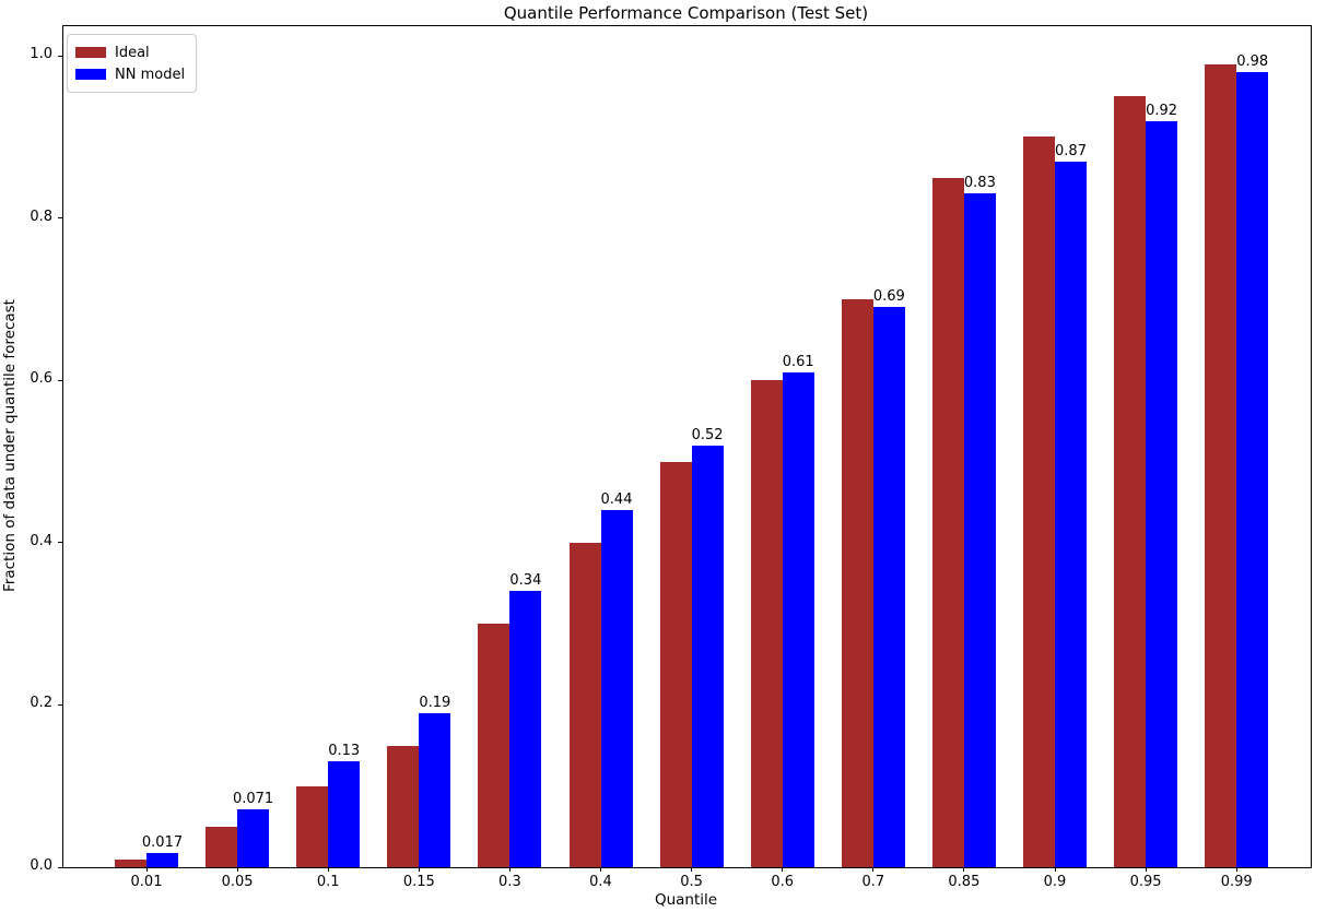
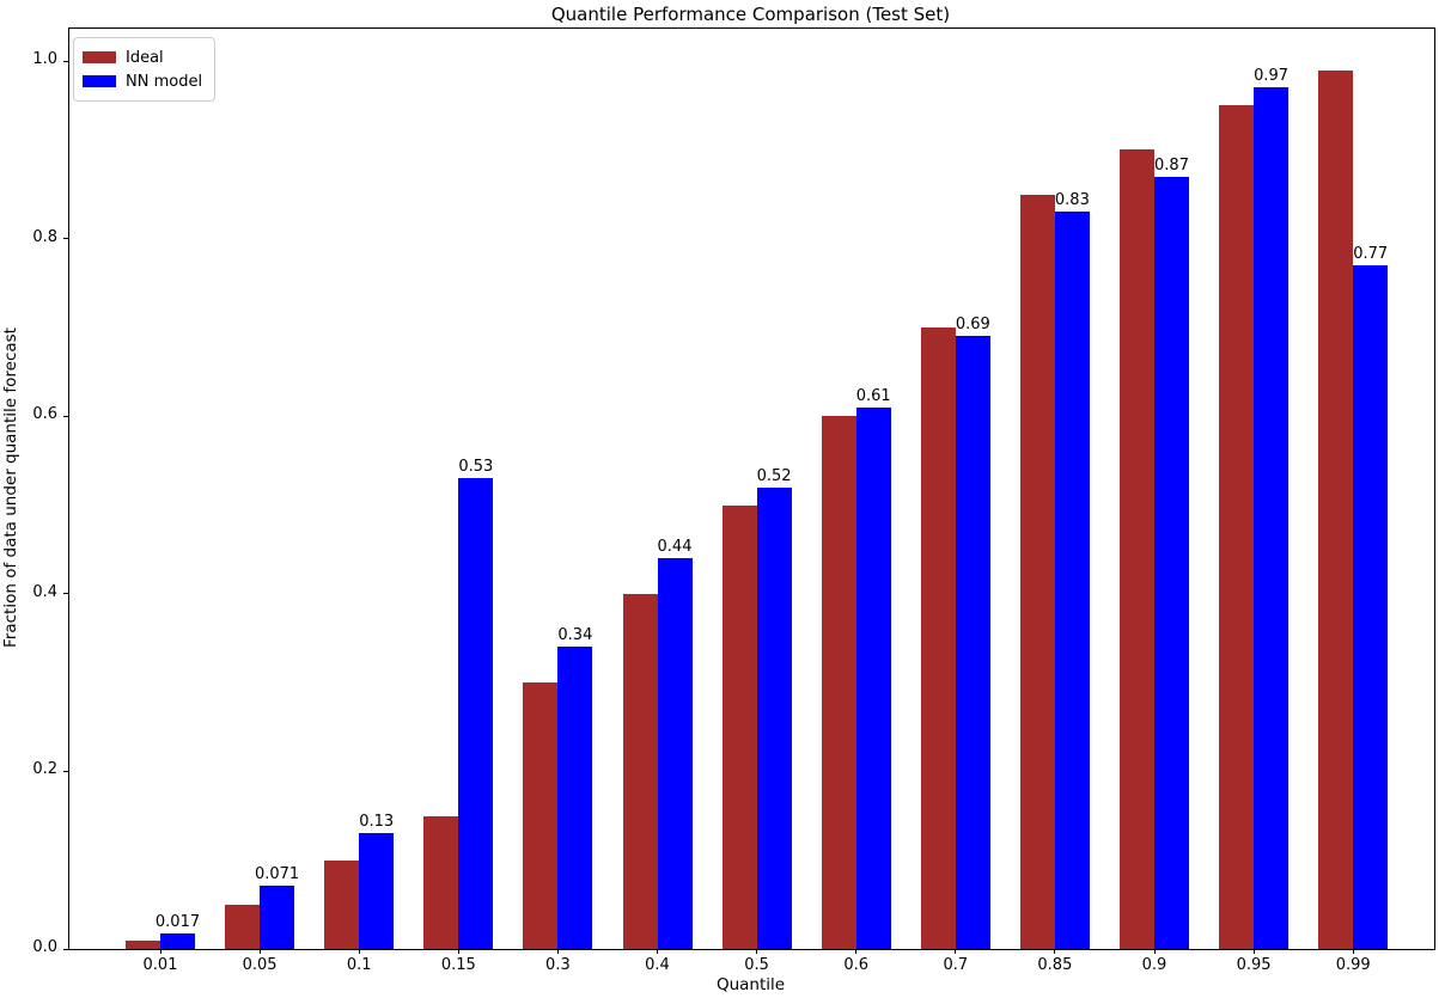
NN model/0.15: 0.19 -> 0.53
NN model/0.95: 0.92 -> 0.97
NN model/0.99: 0.98 -> 0.77
